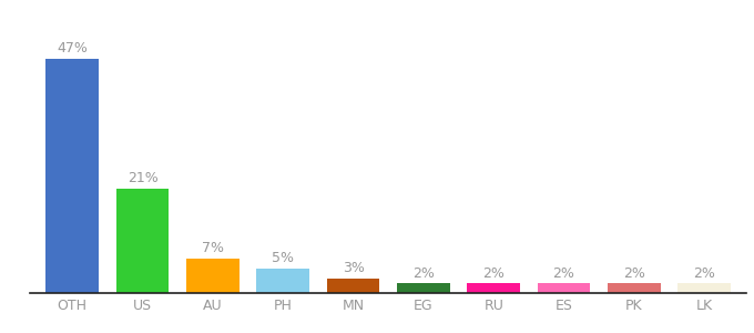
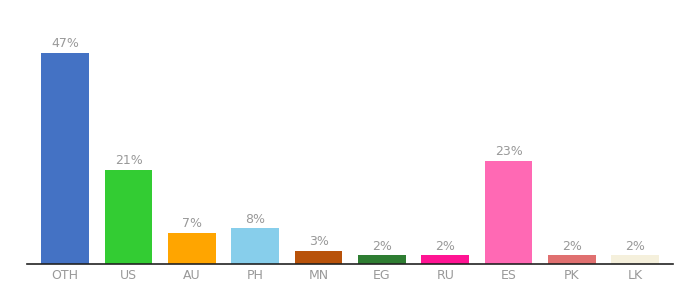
PH: 5% -> 8%
ES: 2% -> 23%
